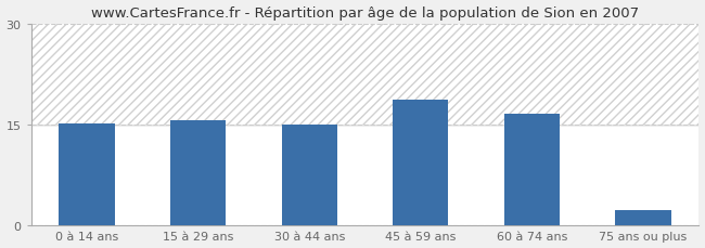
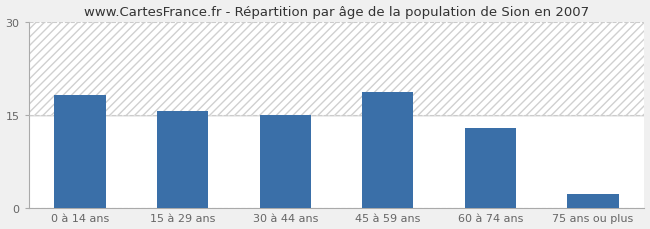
0 à 14 ans: 15.1 -> 18.2
60 à 74 ans: 16.5 -> 12.8
